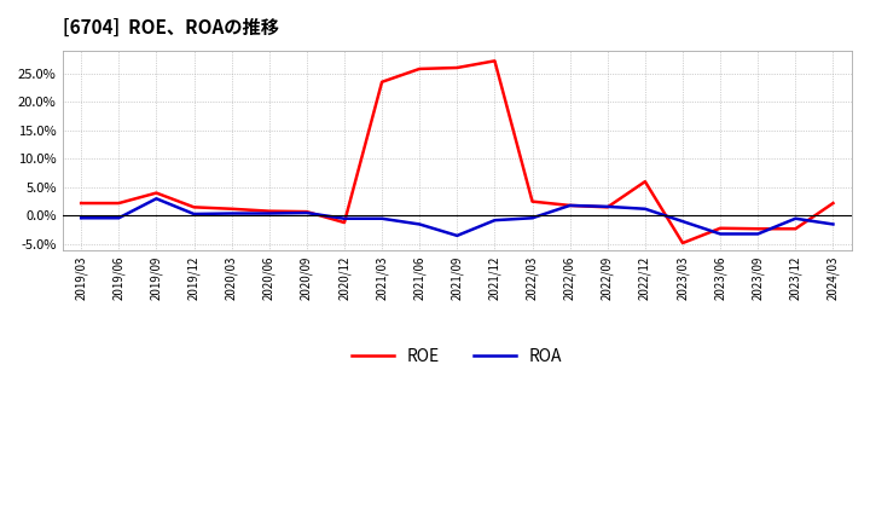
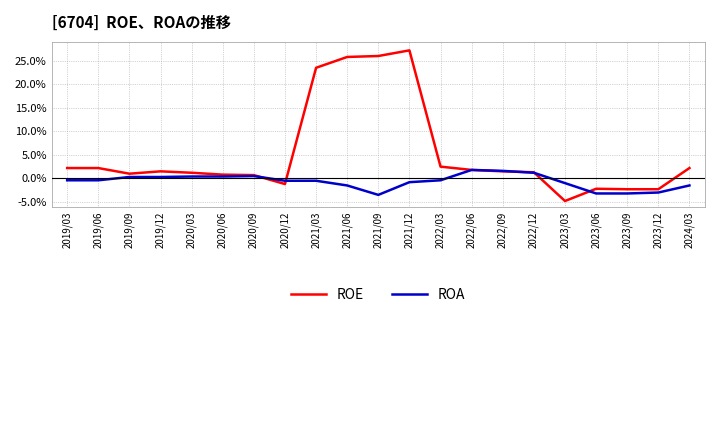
ROE/2019/09: 4.0% -> 1.0%
ROA/2019/09: 3.0% -> 0.3%
ROE/2022/12: 6.0% -> 1.3%
ROA/2023/12: -0.5% -> -3.0%
